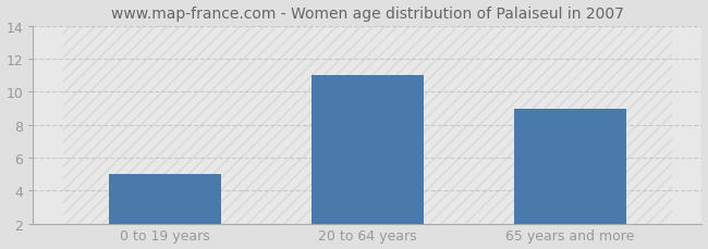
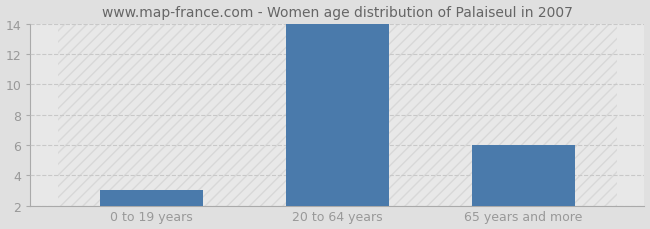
0 to 19 years: 5 -> 3
20 to 64 years: 11 -> 14
65 years and more: 9 -> 6
